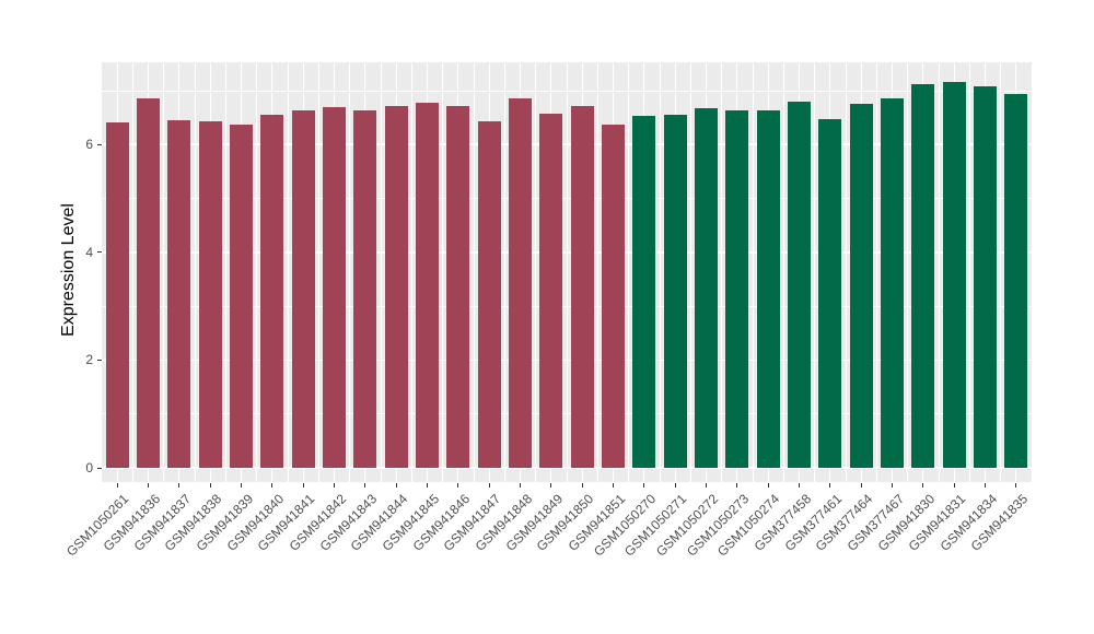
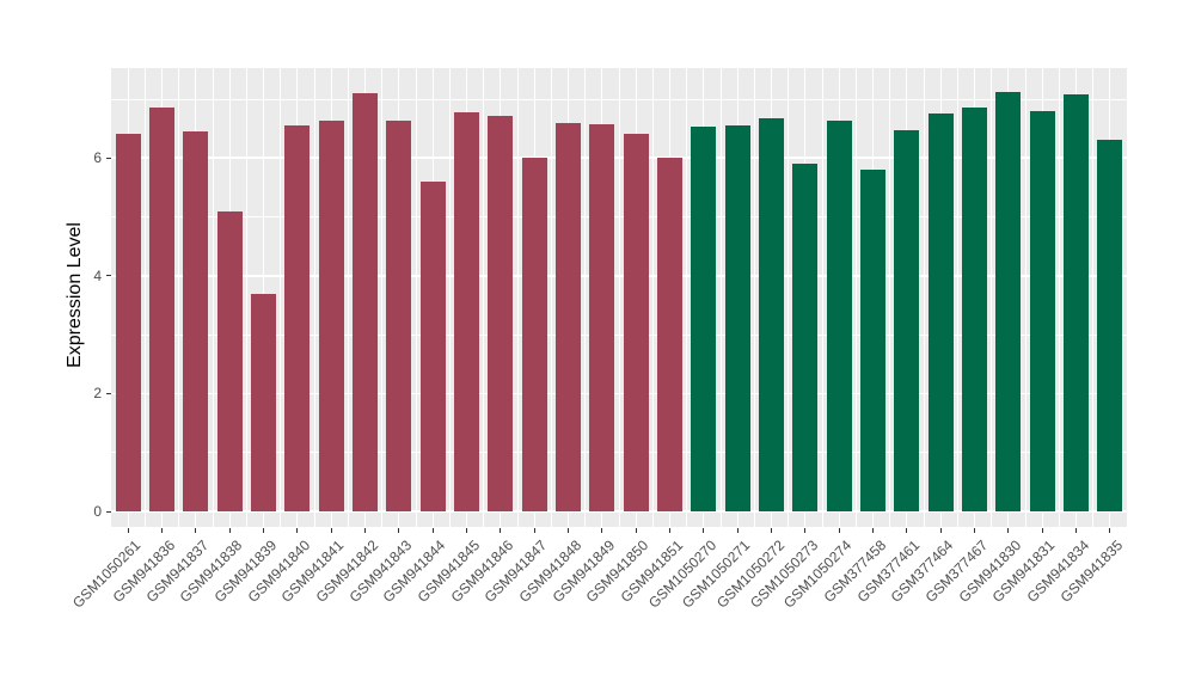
GSM941838: 6.4 -> 5.1
GSM941839: 6.4 -> 3.7
GSM941842: 6.7 -> 7.1
GSM941844: 6.7 -> 5.6
GSM941847: 6.4 -> 6.0
GSM941848: 6.8 -> 6.6
GSM941850: 6.7 -> 6.4
GSM941851: 6.4 -> 6.0
GSM1050273: 6.6 -> 5.9
GSM377458: 6.8 -> 5.8
GSM941831: 7.2 -> 6.8
GSM941835: 6.9 -> 6.3
